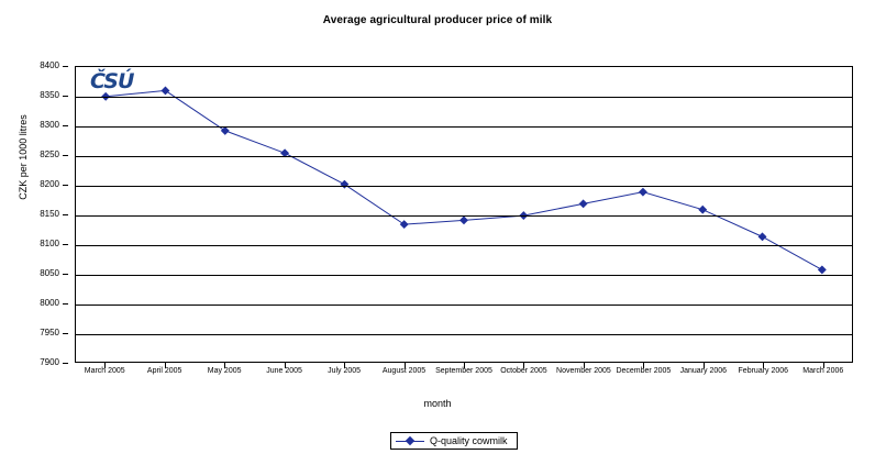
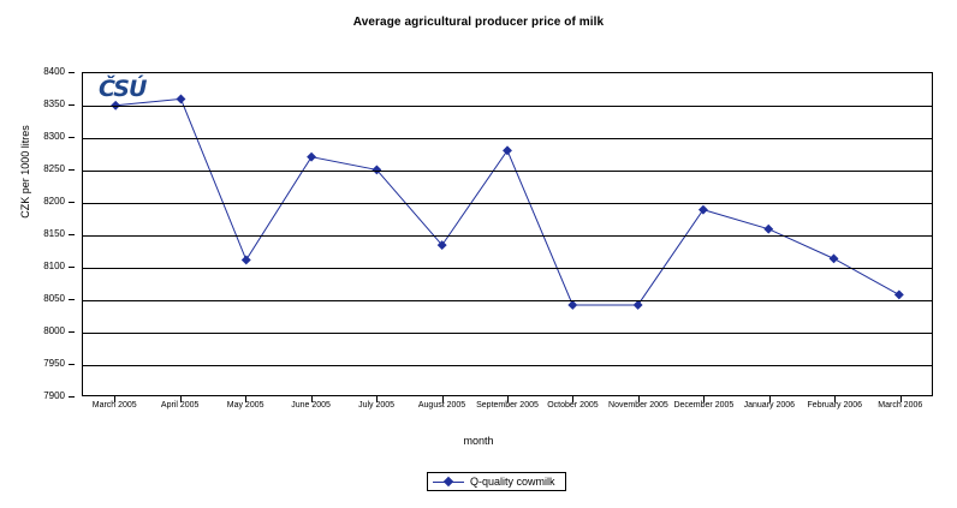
May 2005: 8290 -> 8110
June 2005: 8250 -> 8270
July 2005: 8200 -> 8250
September 2005: 8140 -> 8280
October 2005: 8150 -> 8040
November 2005: 8170 -> 8040
